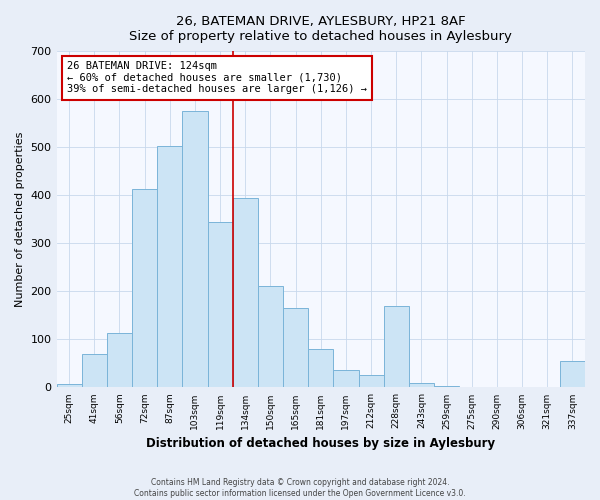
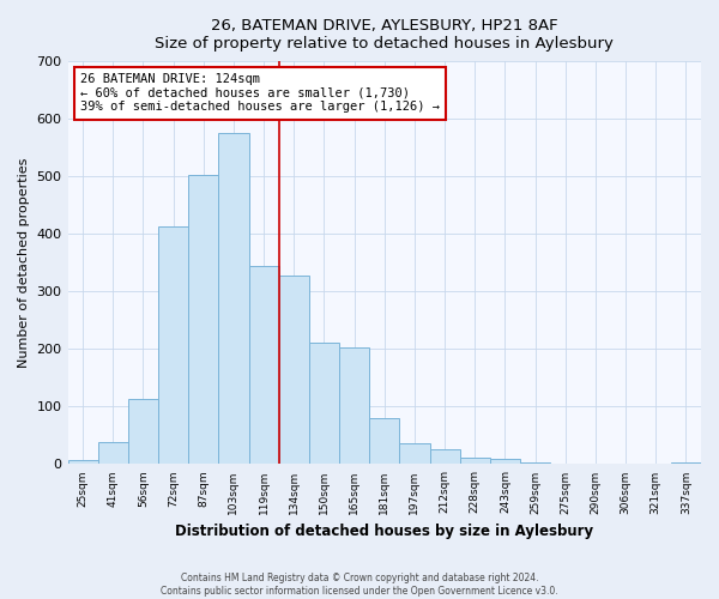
41sqm: 70 -> 38
134sqm: 395 -> 328
165sqm: 165 -> 202
228sqm: 170 -> 12
337sqm: 55 -> 2
